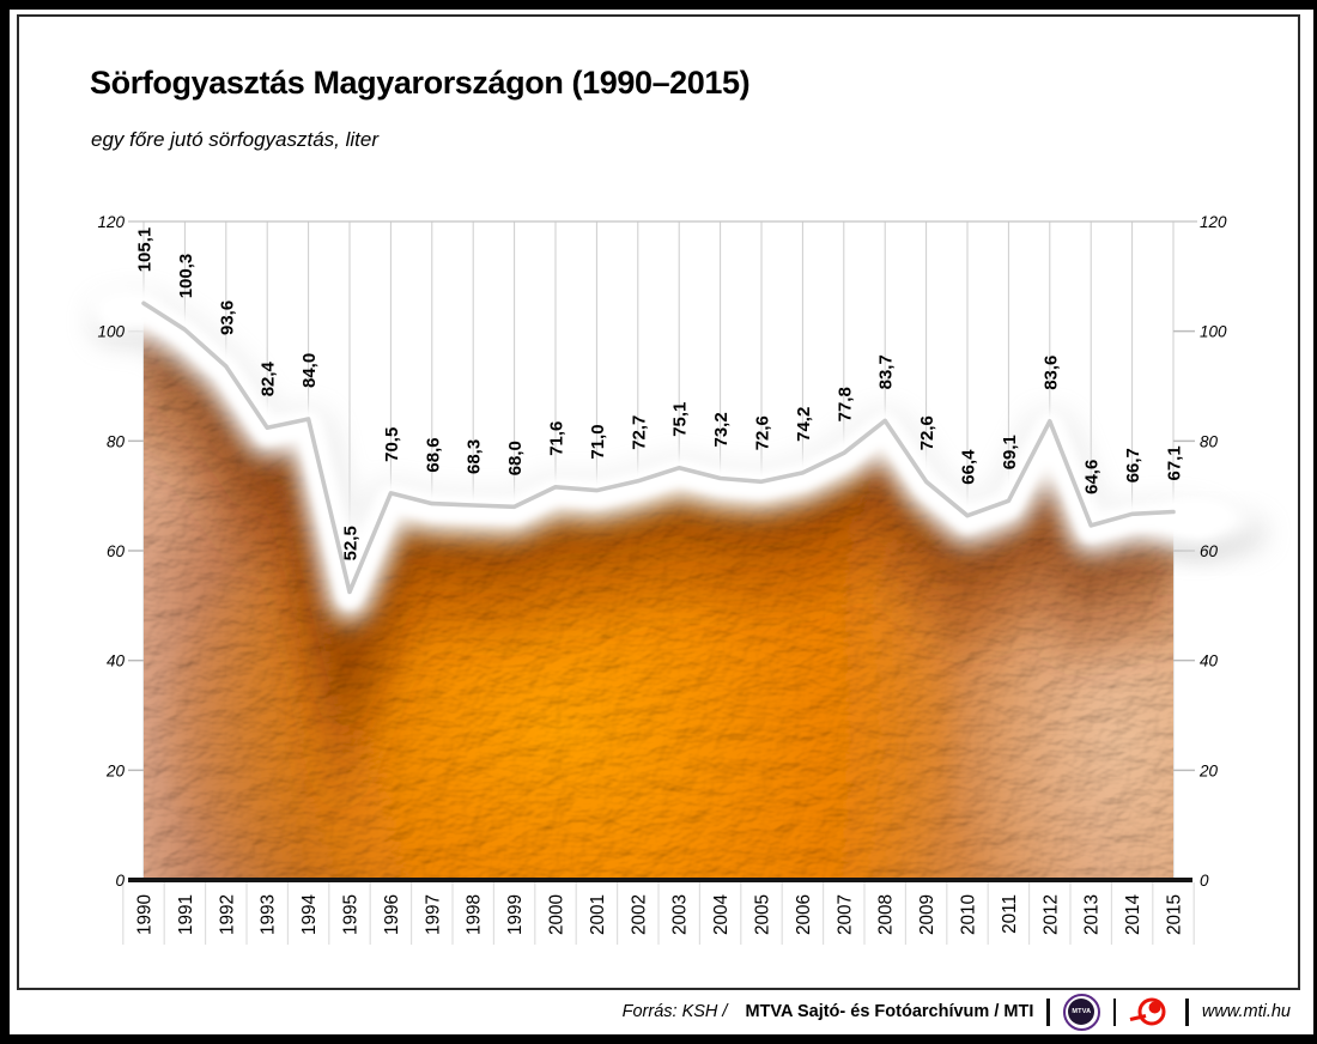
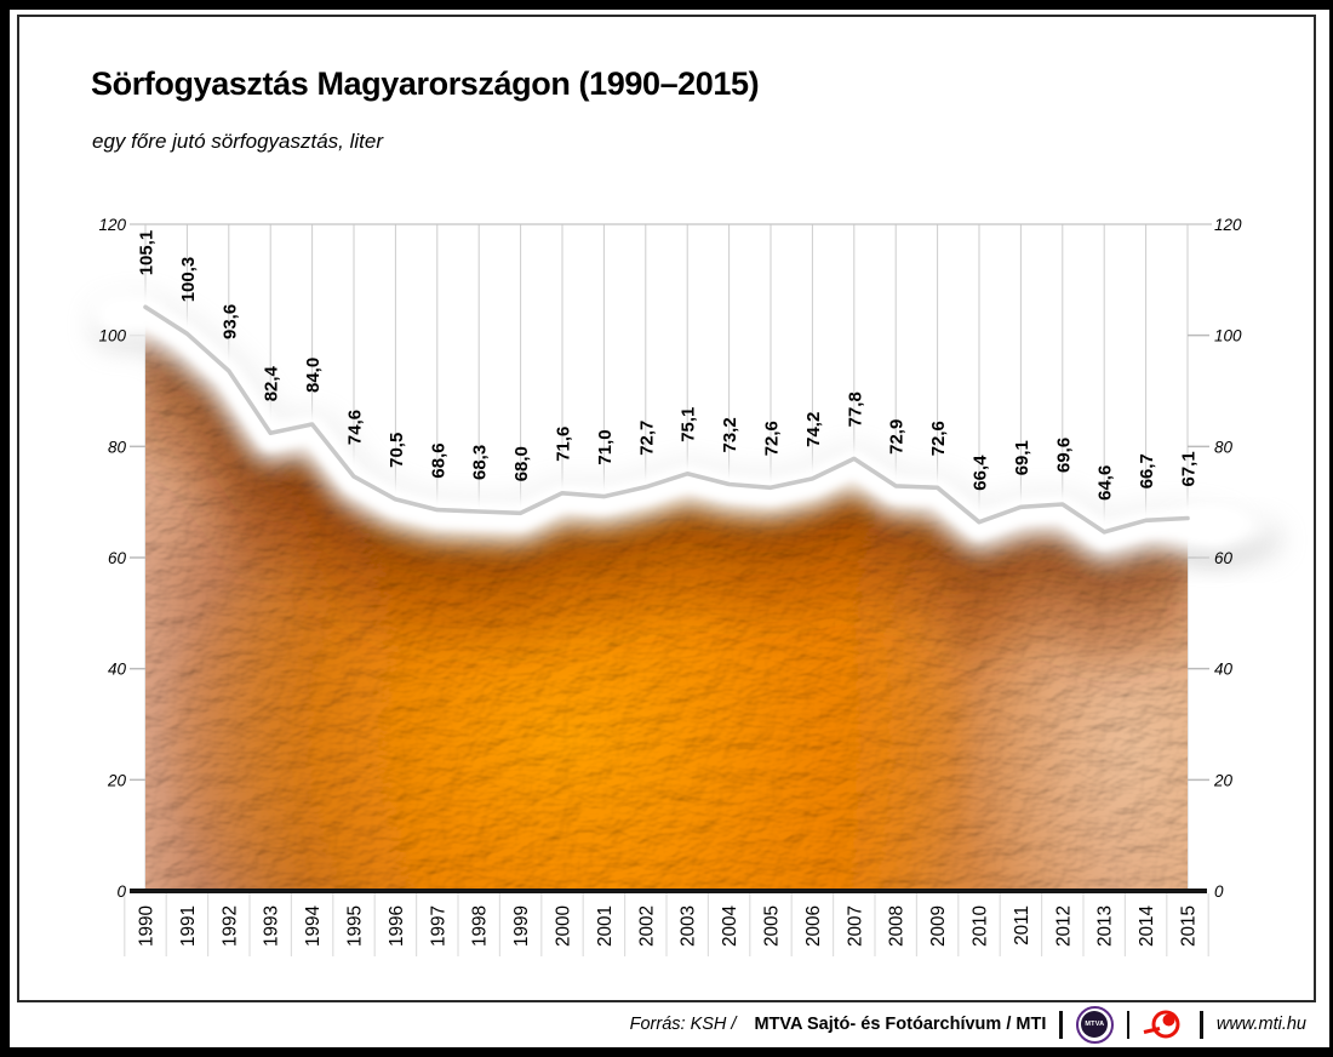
1995: 52,5 -> 74,6
2008: 83,7 -> 72,9
2012: 83,6 -> 69,6
